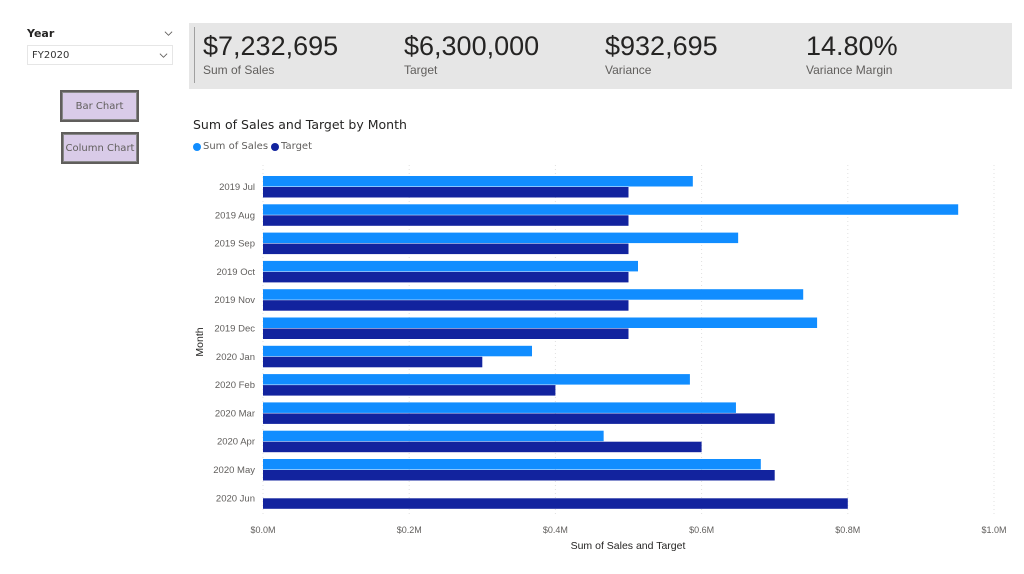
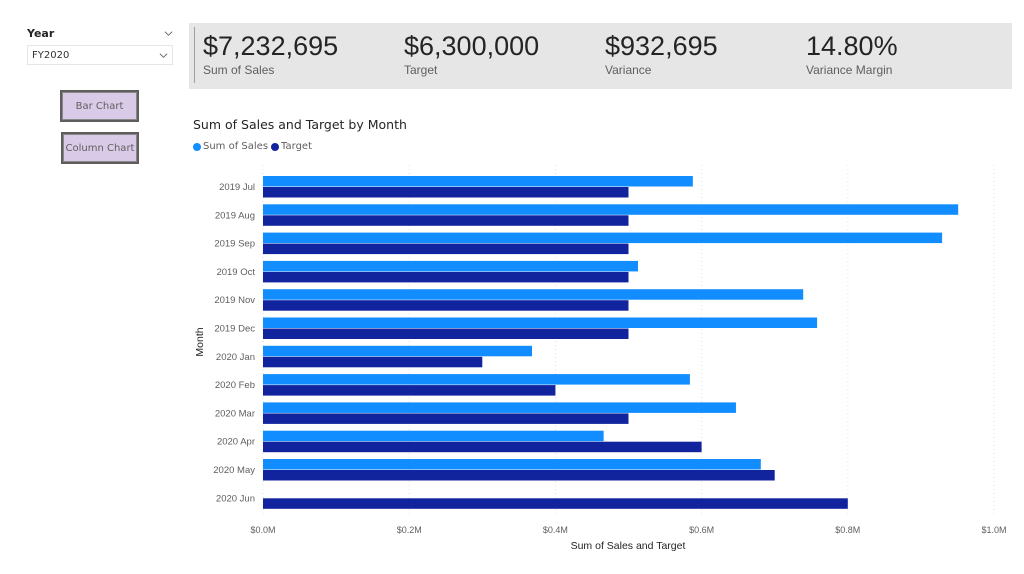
Sum of Sales/2019 Sep: $0.65M -> $0.93M
Target/2020 Mar: $0.7M -> $0.5M
